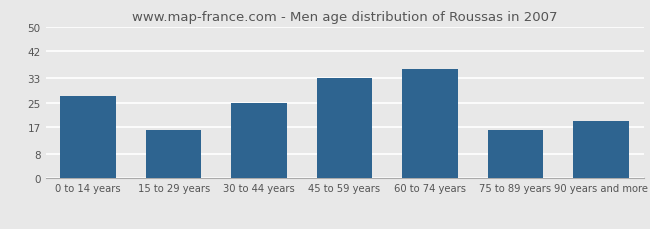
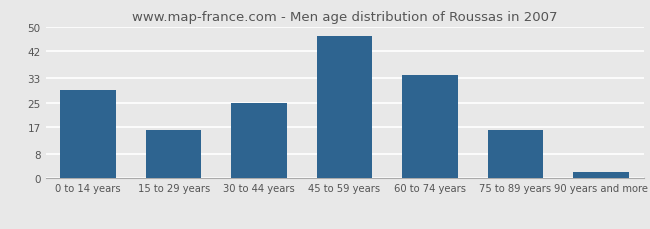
0 to 14 years: 27 -> 29
45 to 59 years: 33 -> 47
60 to 74 years: 36 -> 34
90 years and more: 19 -> 2
